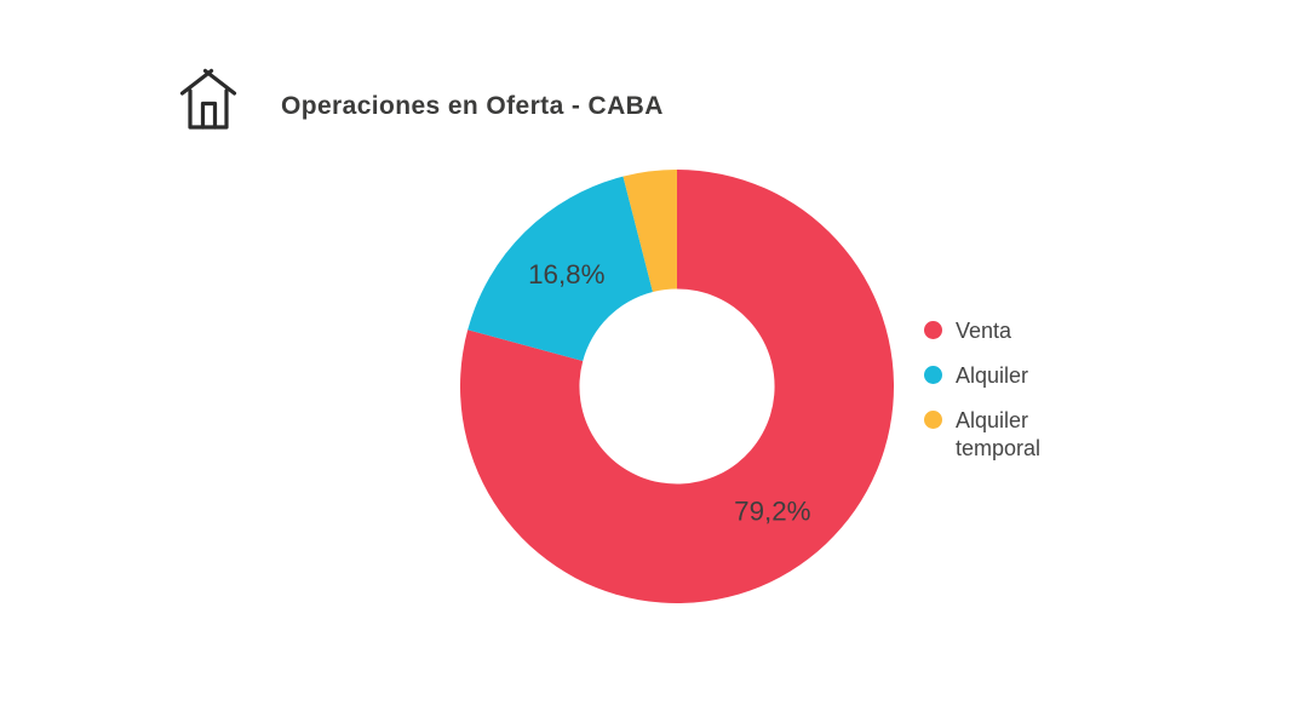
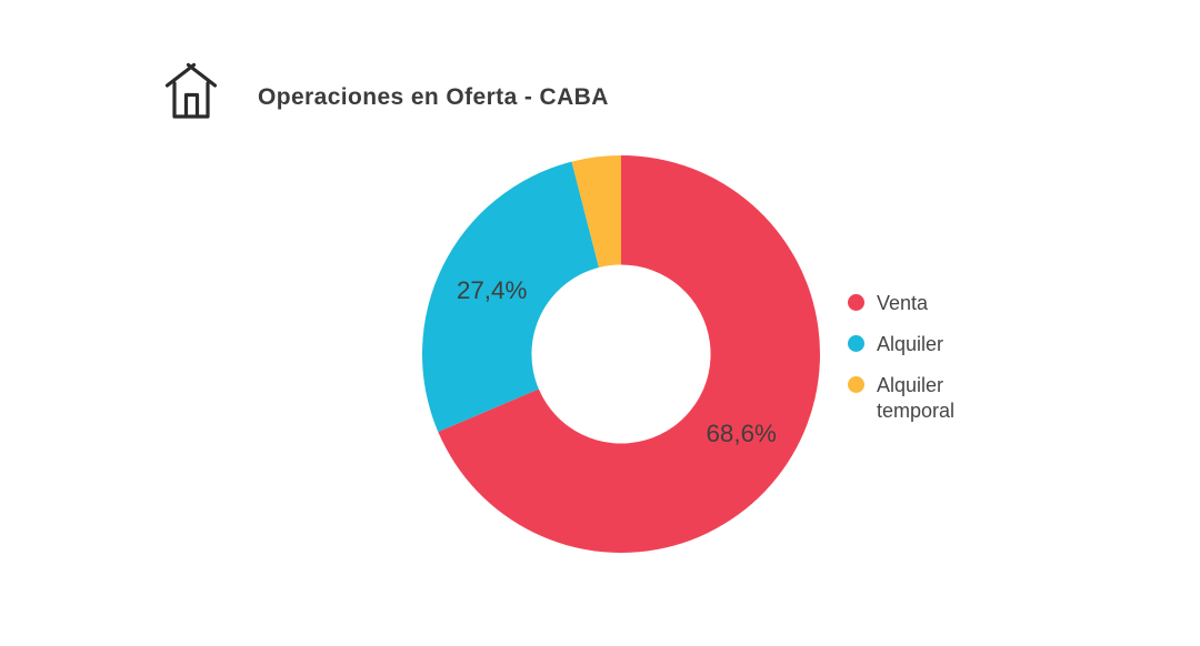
Venta: 79,2% -> 68,6%
Alquiler: 16,8% -> 27,4%
